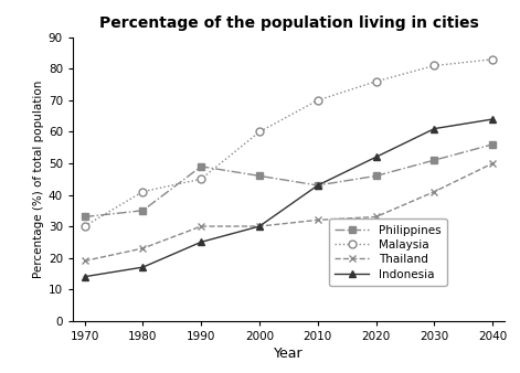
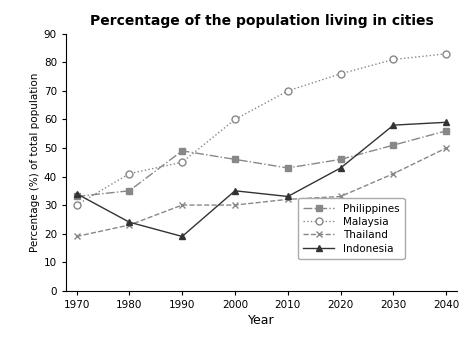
Indonesia/1970: 14 -> 34
Indonesia/1980: 17 -> 24
Indonesia/1990: 25 -> 19
Indonesia/2000: 30 -> 35
Indonesia/2010: 43 -> 33
Indonesia/2020: 52 -> 43
Indonesia/2030: 61 -> 58
Indonesia/2040: 64 -> 59
